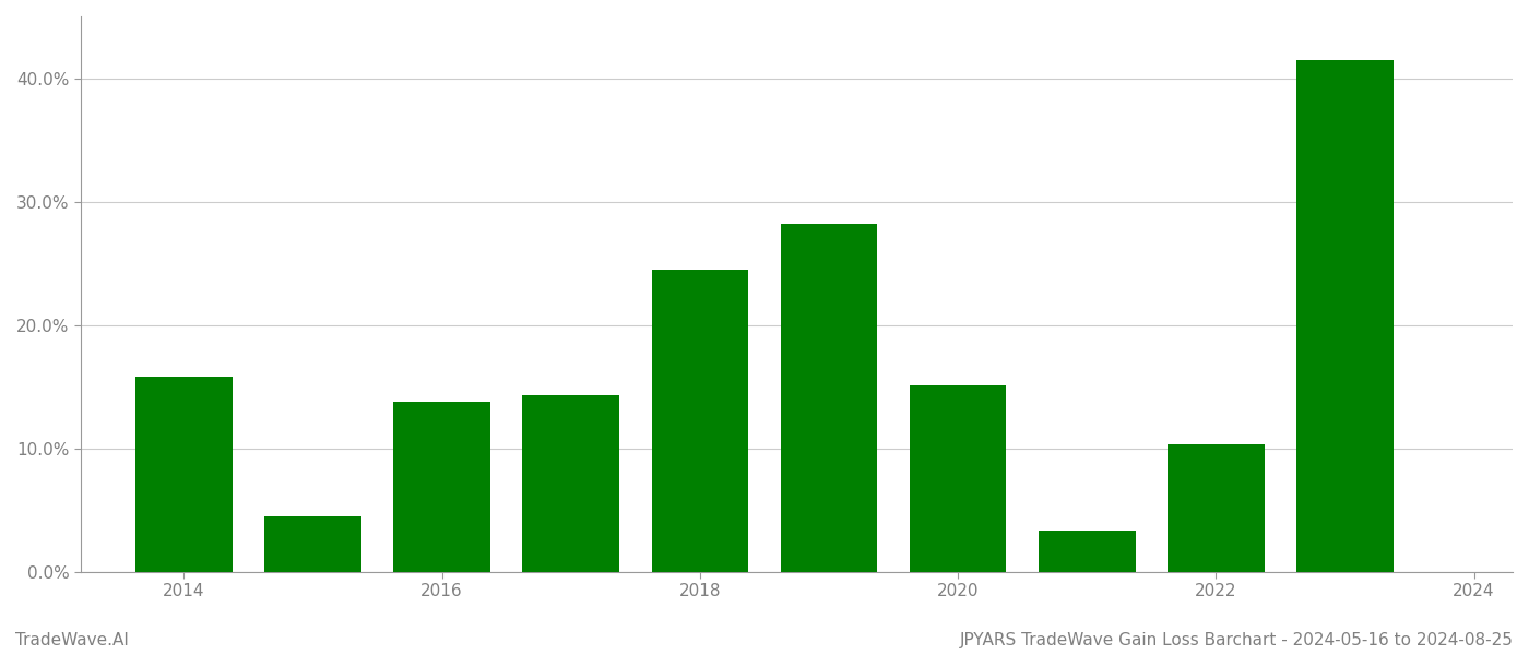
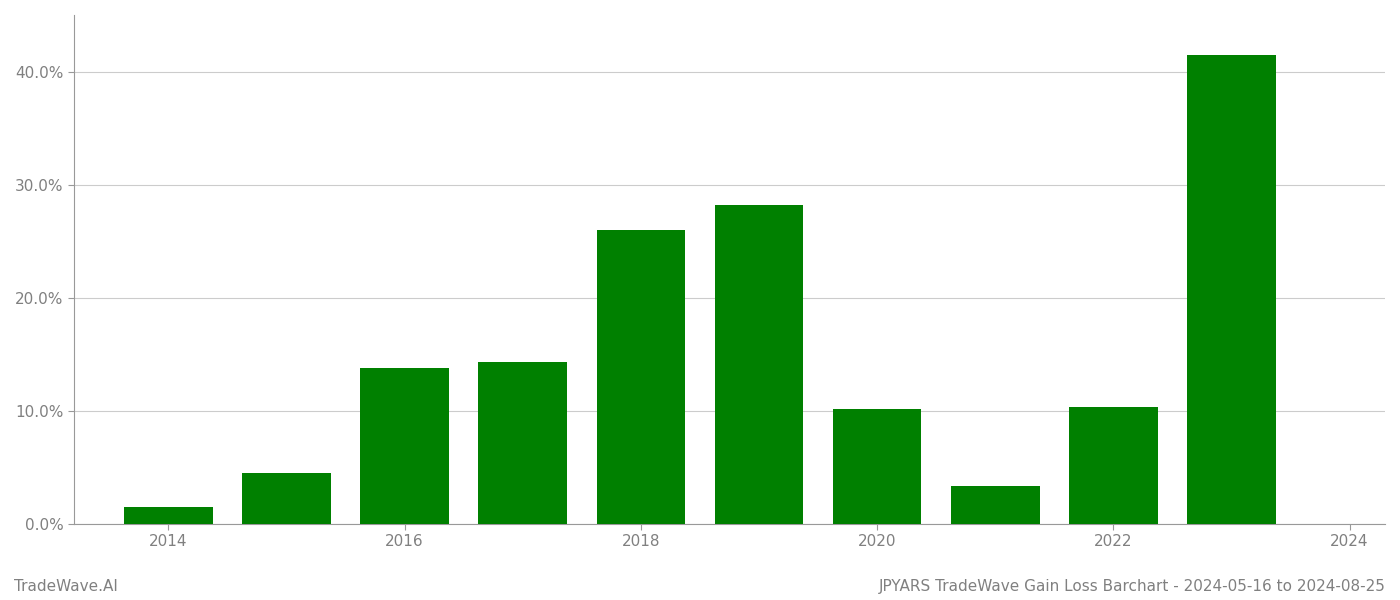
2014: 15.8% -> 1.5%
2018: 24.5% -> 26.0%
2020: 15.1% -> 10.1%
